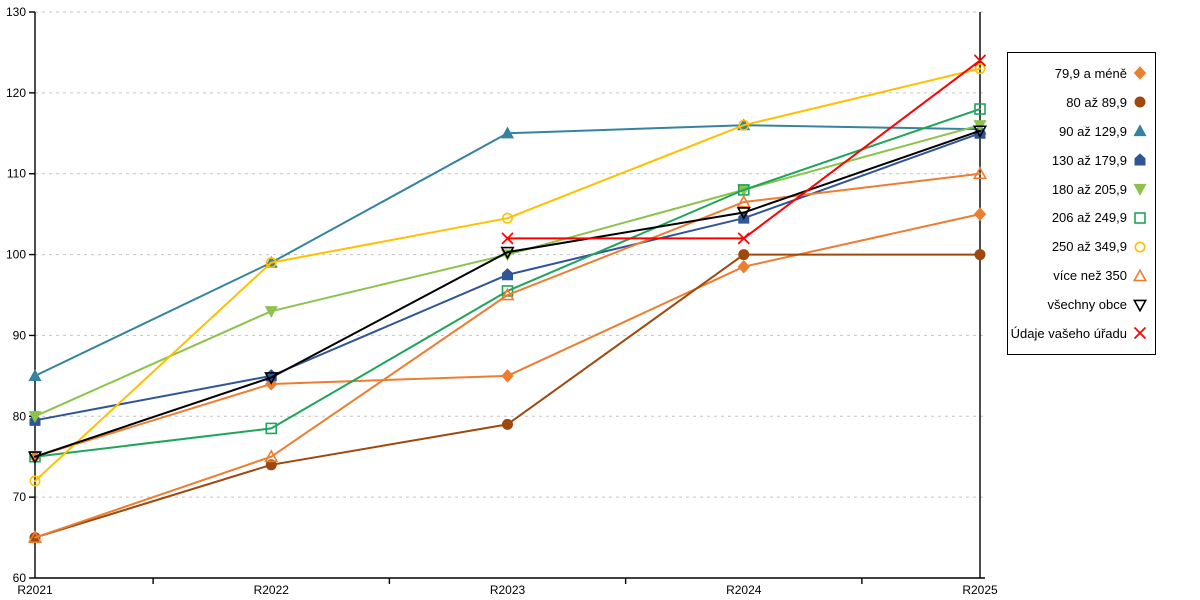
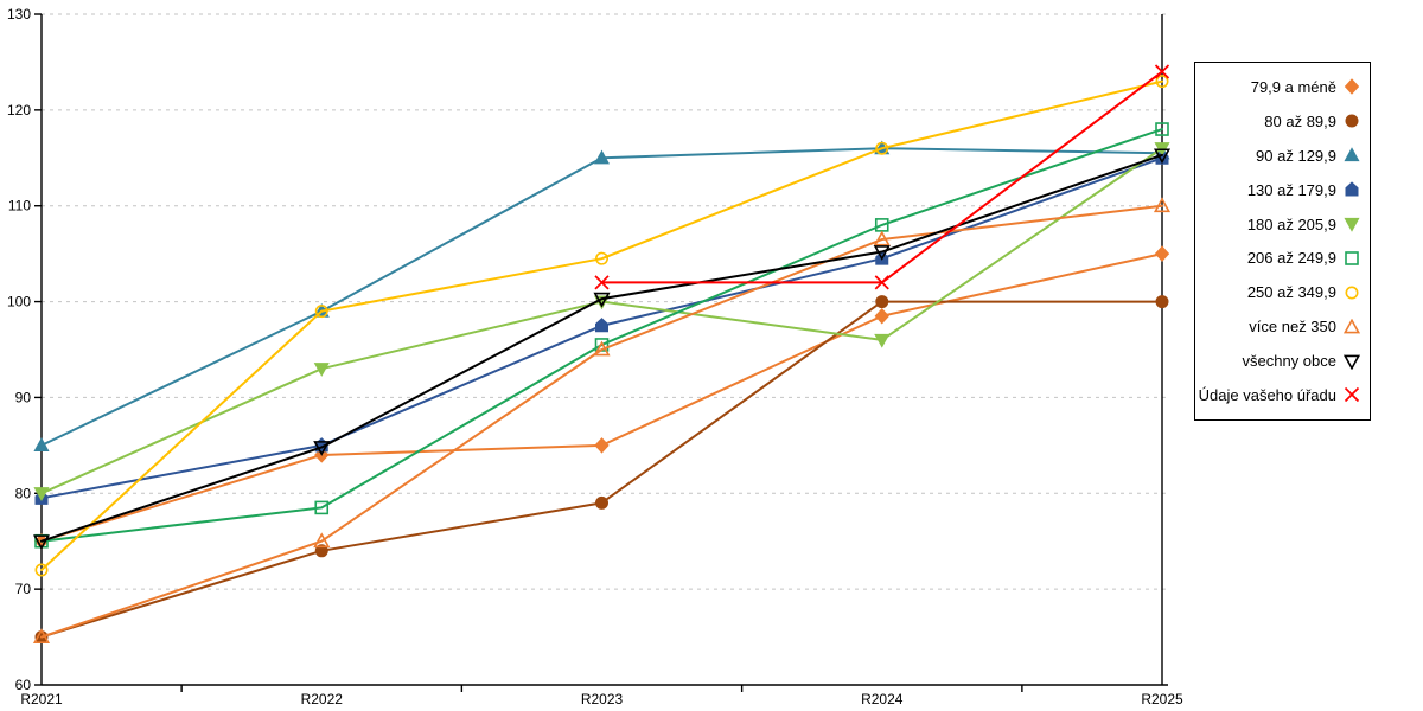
180 až 205,9/R2024: 108 -> 96
